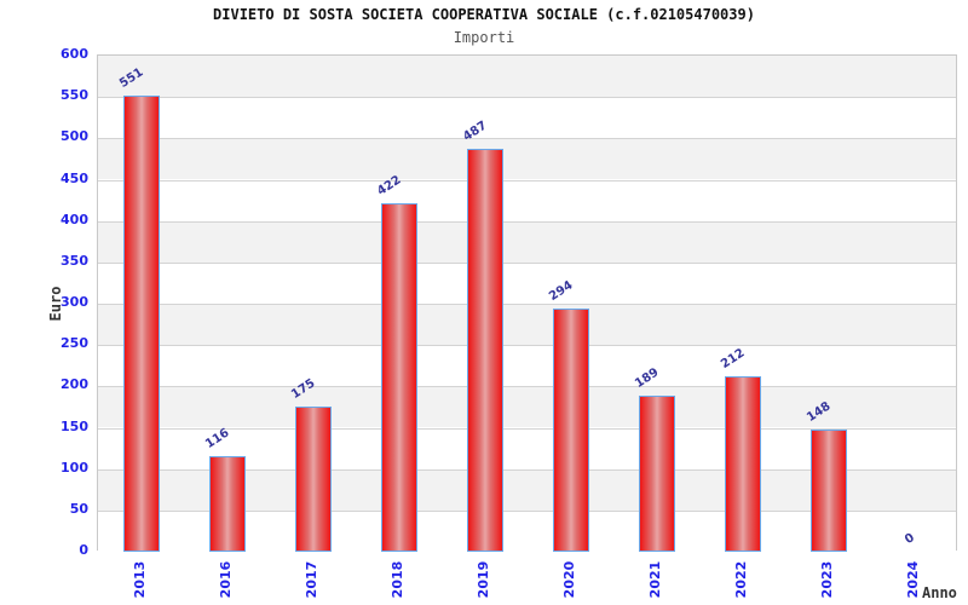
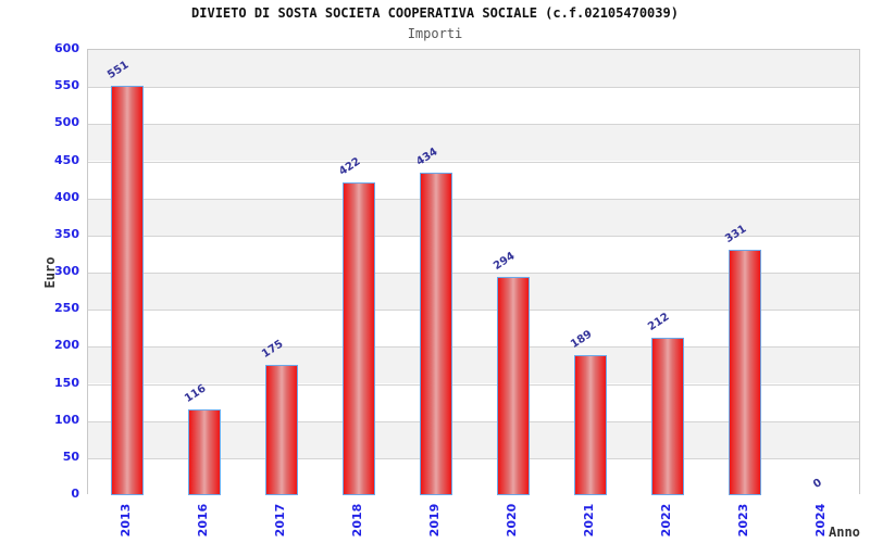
2019: 487 -> 434
2023: 148 -> 331
